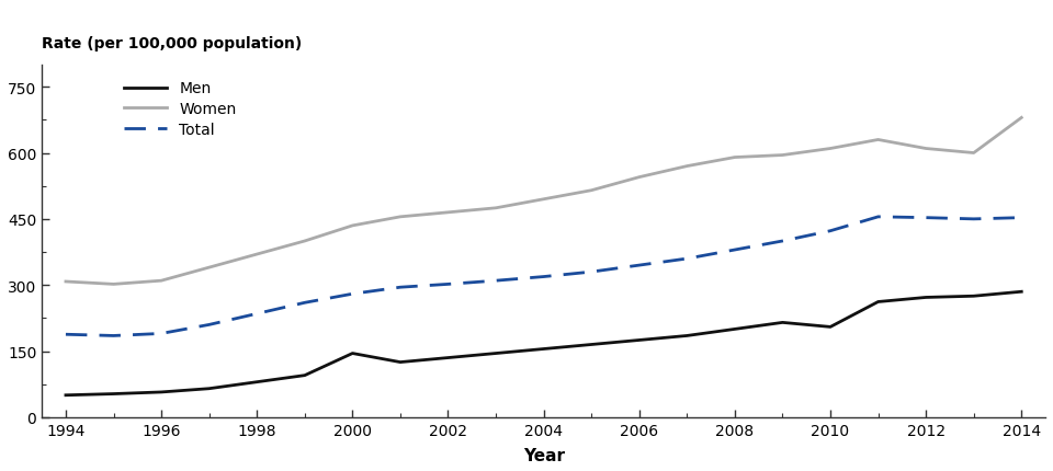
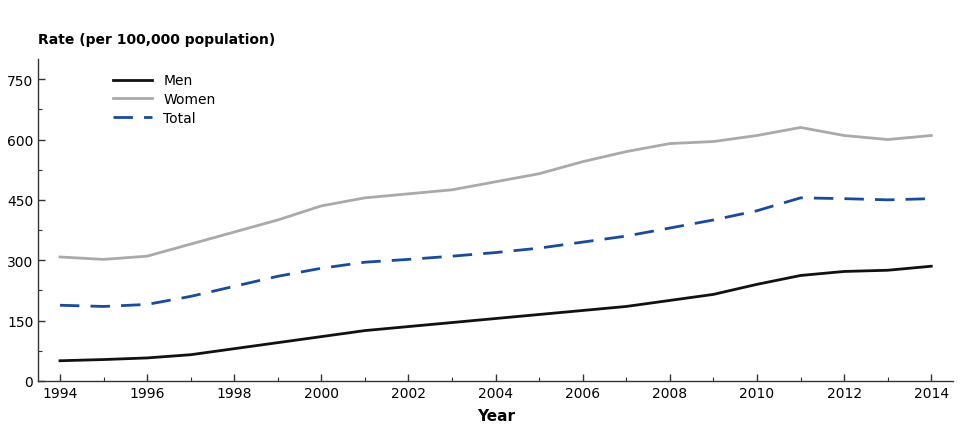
Men/2000: 145 -> 110
Men/2010: 205 -> 240
Women/2014: 680 -> 610
